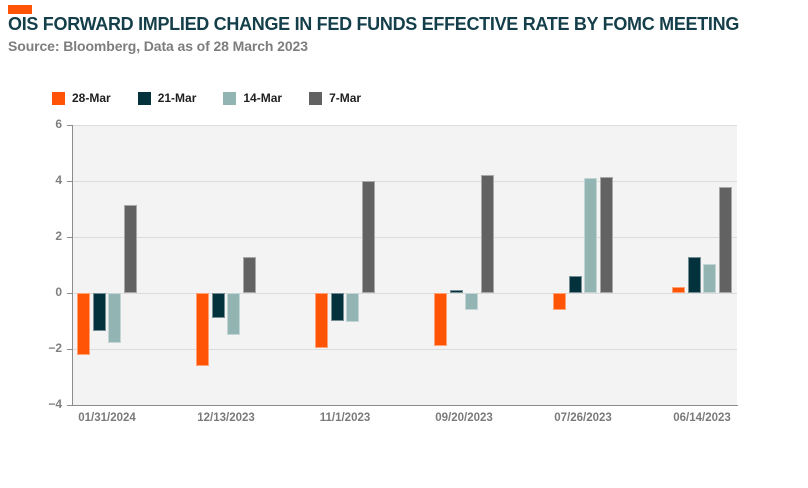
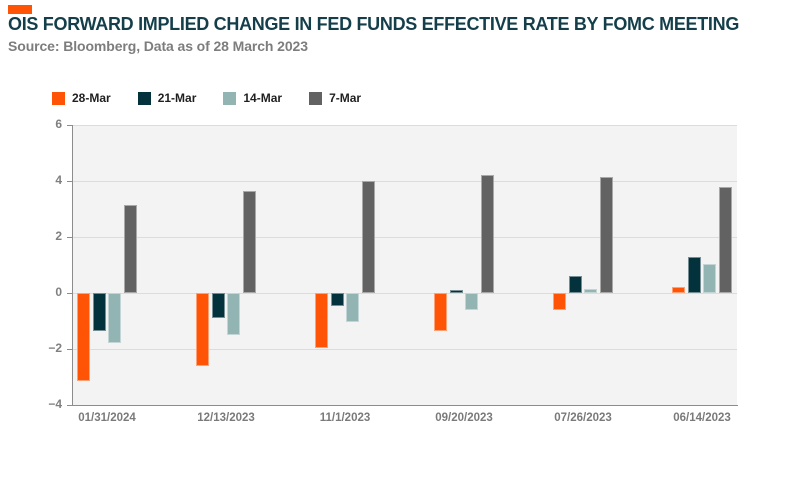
28-Mar/01/31/2024: -2.2 -> -3.1
7-Mar/12/13/2023: 1.3 -> 3.6
21-Mar/11/1/2023: -1.0 -> -0.5
28-Mar/09/20/2023: -1.9 -> -1.4
14-Mar/07/26/2023: 4.1 -> 0.1
